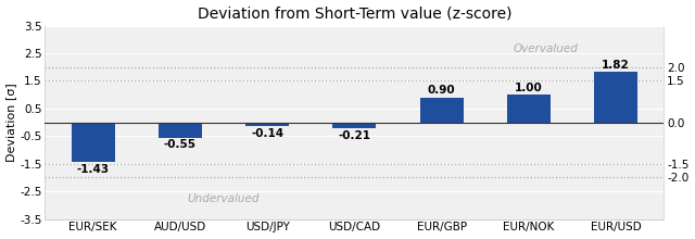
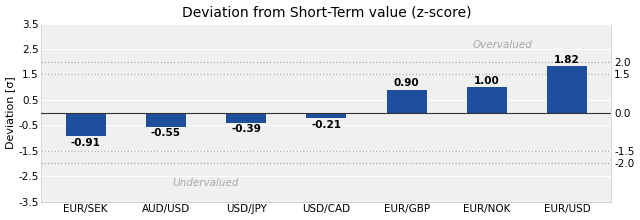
EUR/SEK: -1.43 -> -0.91
USD/JPY: -0.14 -> -0.39
